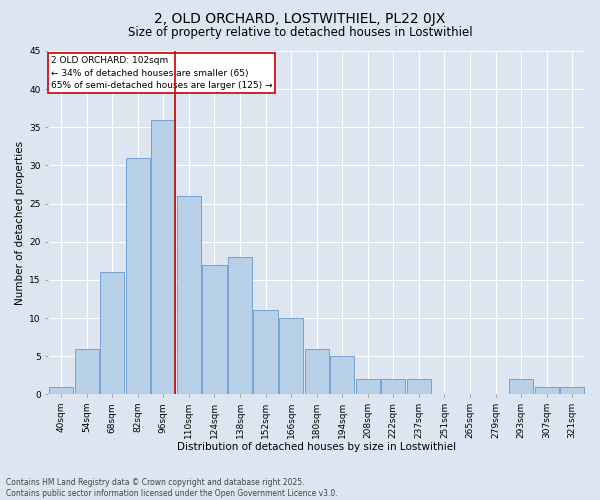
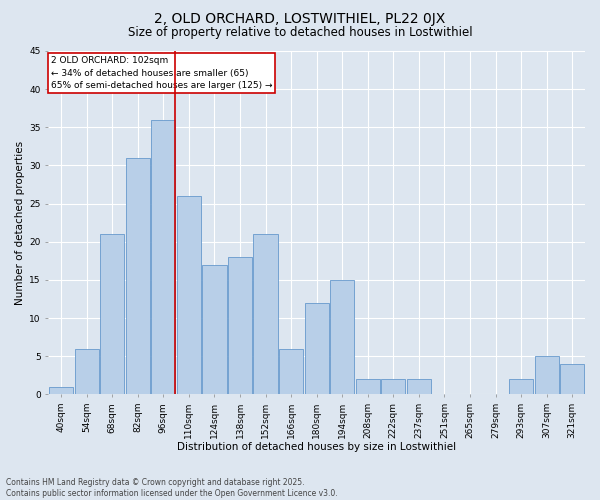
68sqm: 16 -> 21
152sqm: 11 -> 21
166sqm: 10 -> 6
180sqm: 6 -> 12
194sqm: 5 -> 15
307sqm: 1 -> 5
321sqm: 1 -> 4
